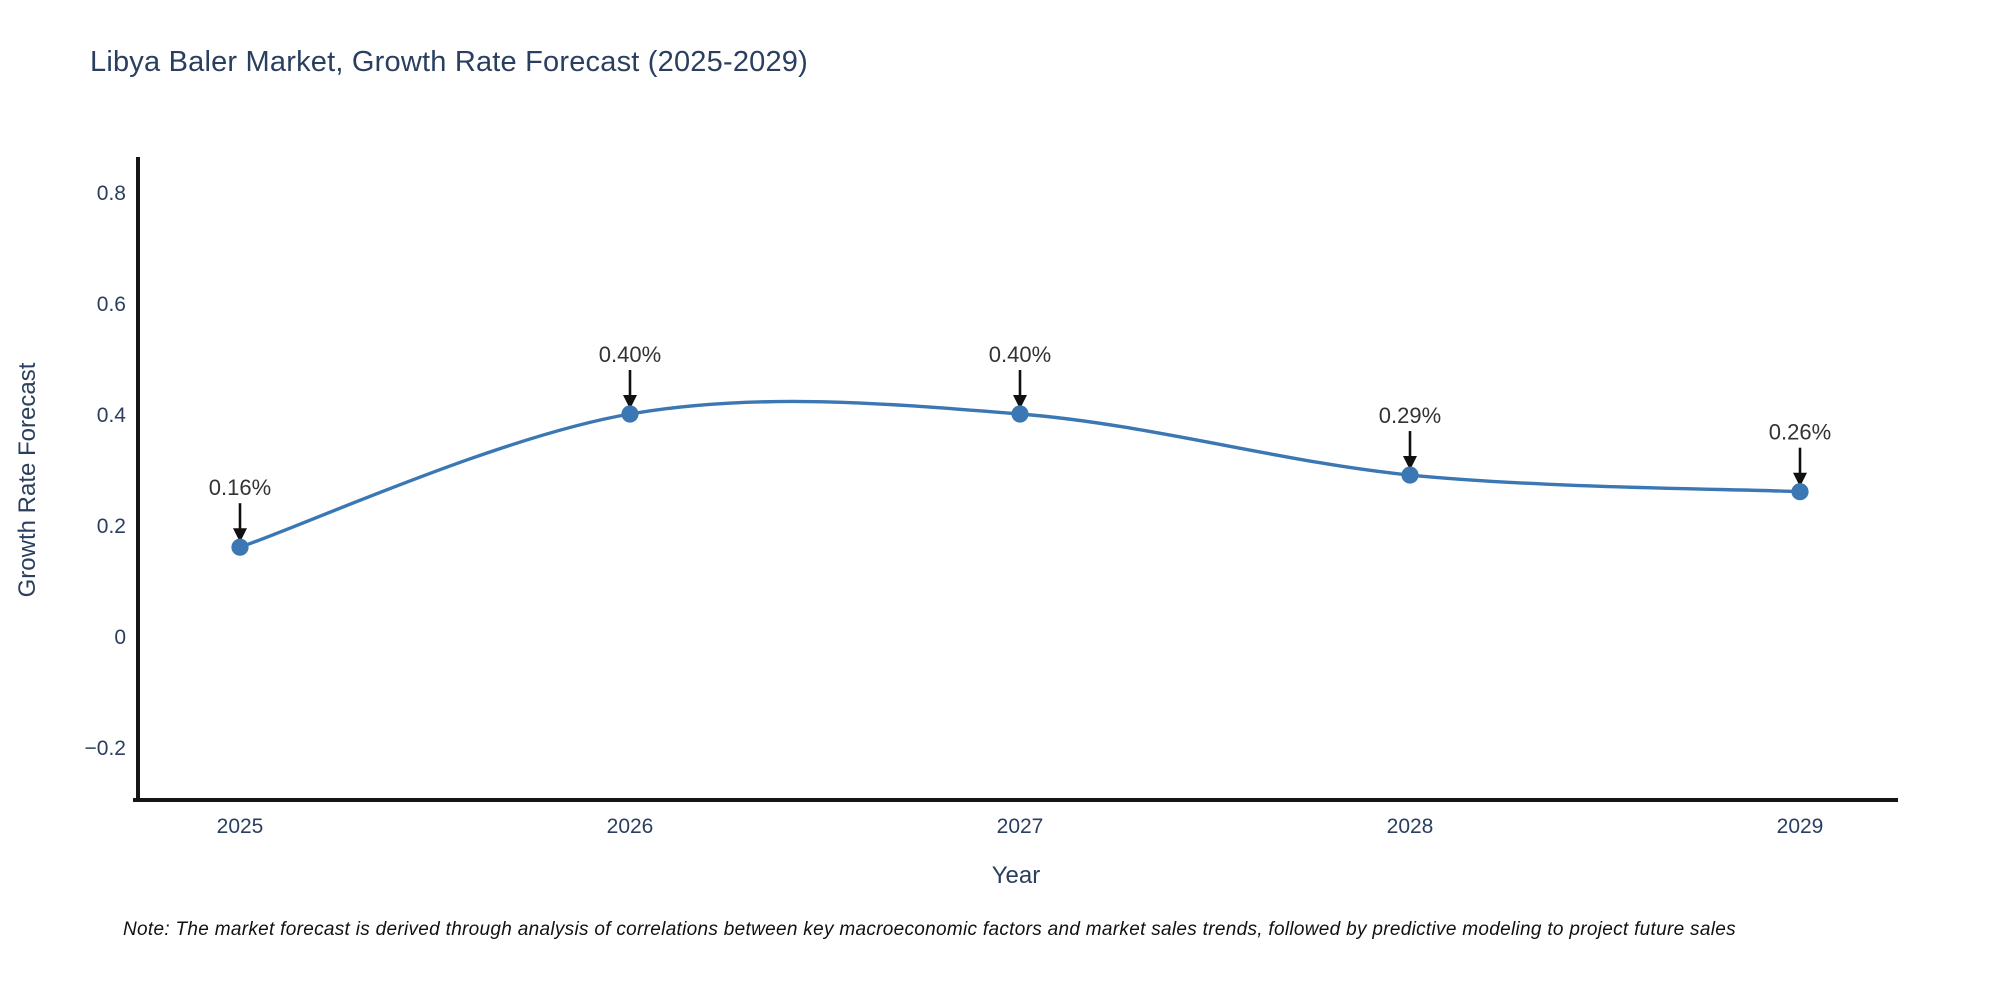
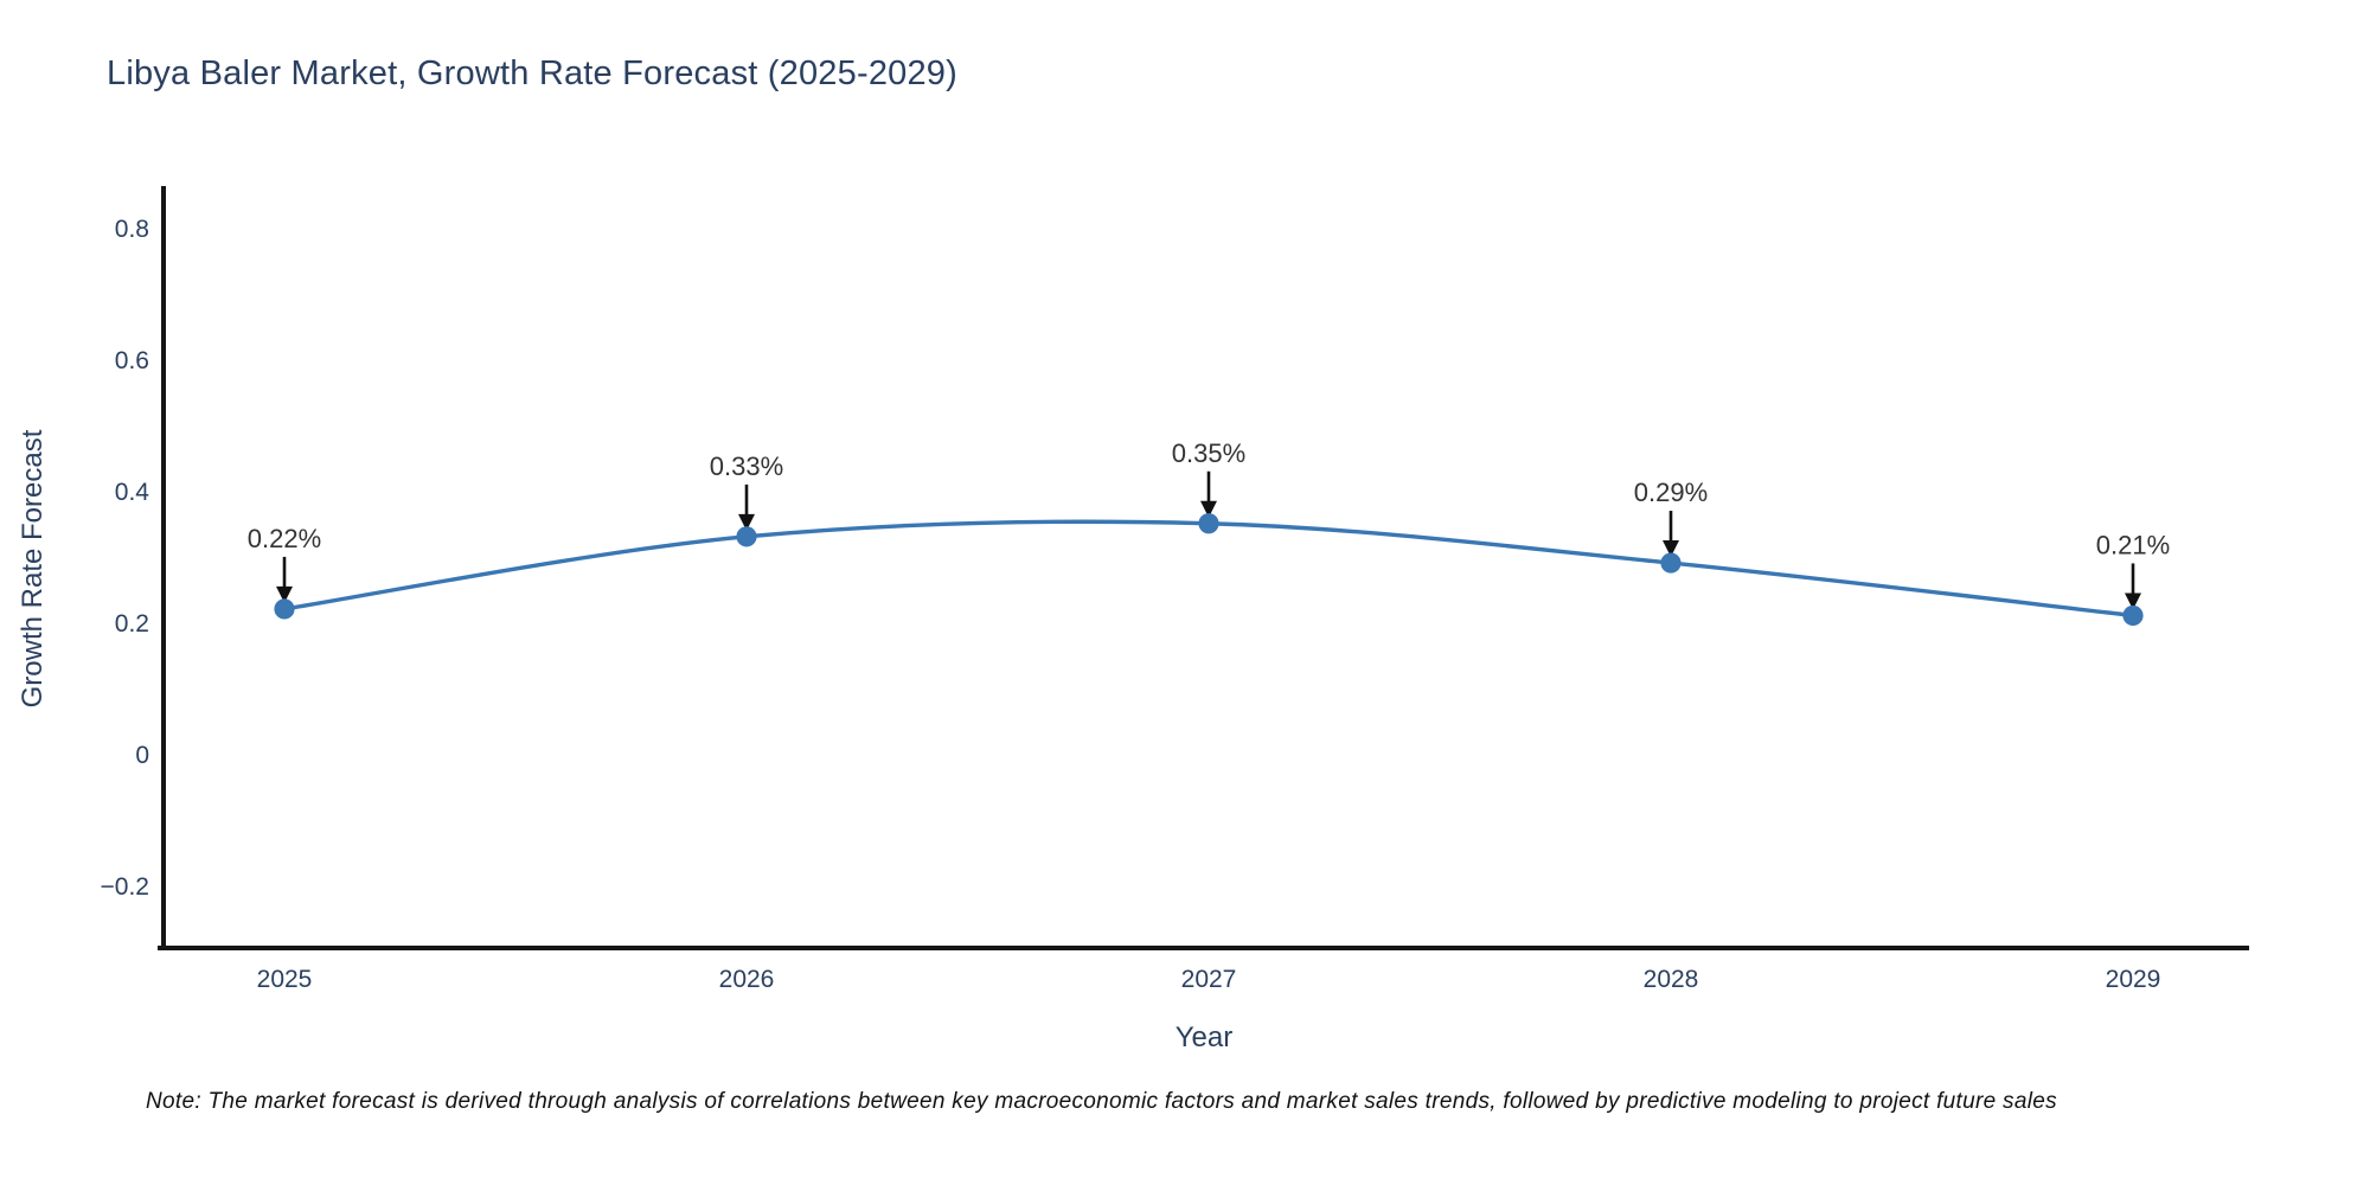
2025: 0.16% -> 0.22%
2026: 0.40% -> 0.33%
2027: 0.40% -> 0.35%
2029: 0.26% -> 0.21%
